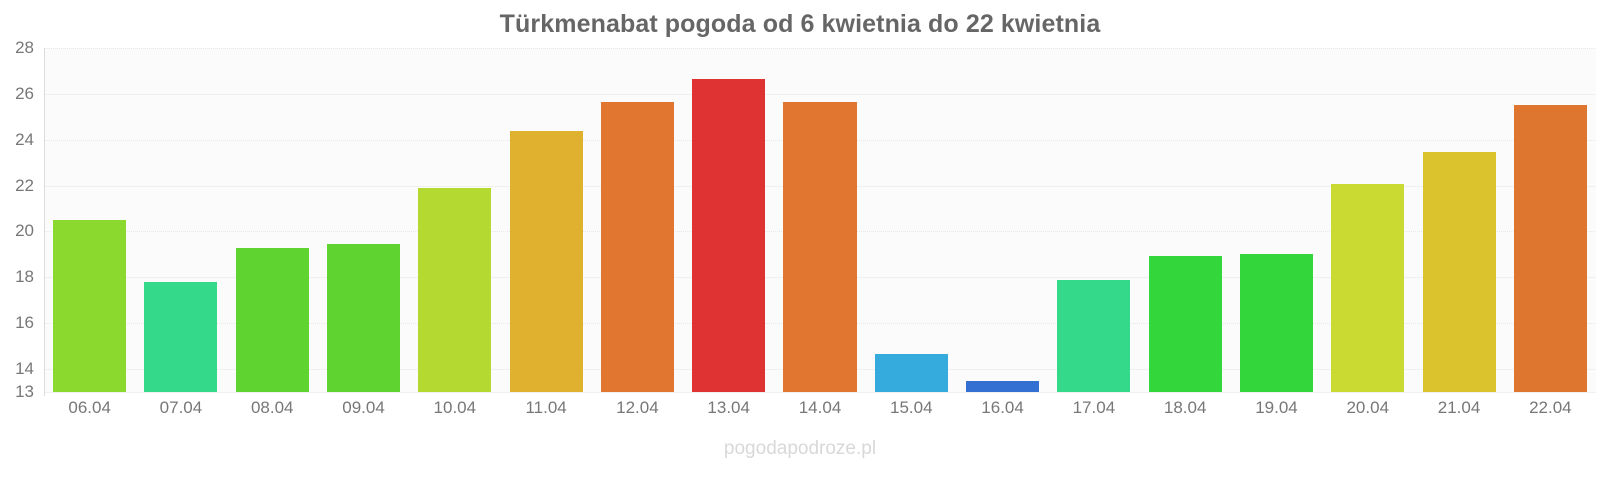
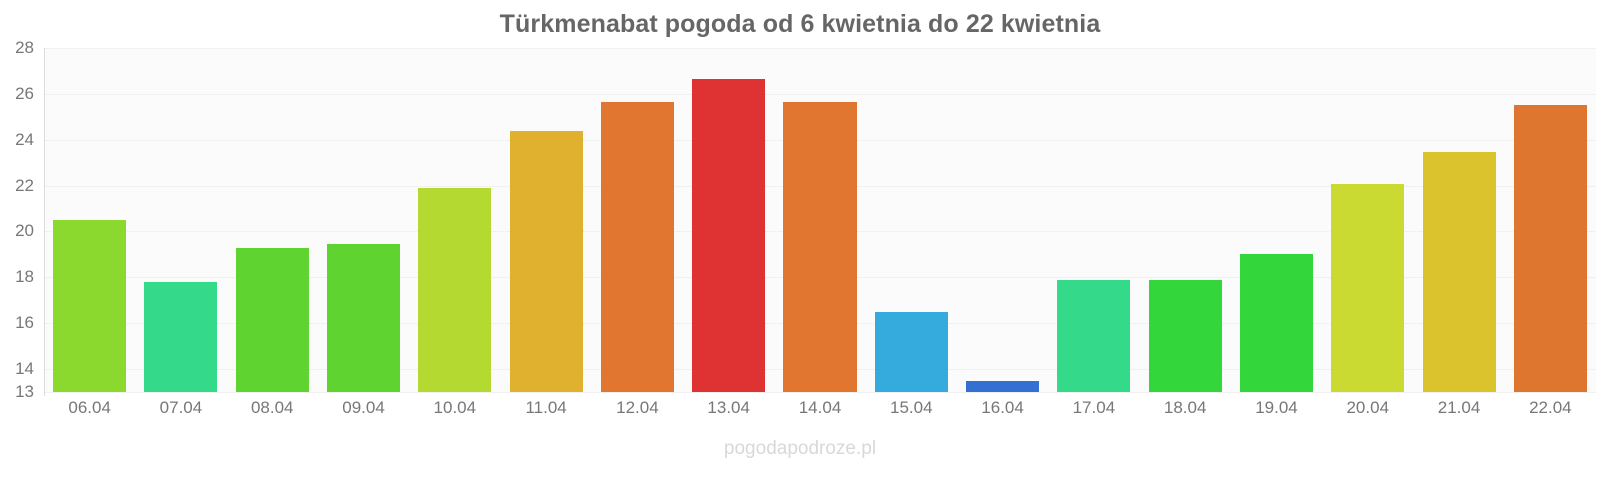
15.04: 14.7 -> 16.5
18.04: 18.9 -> 17.9
